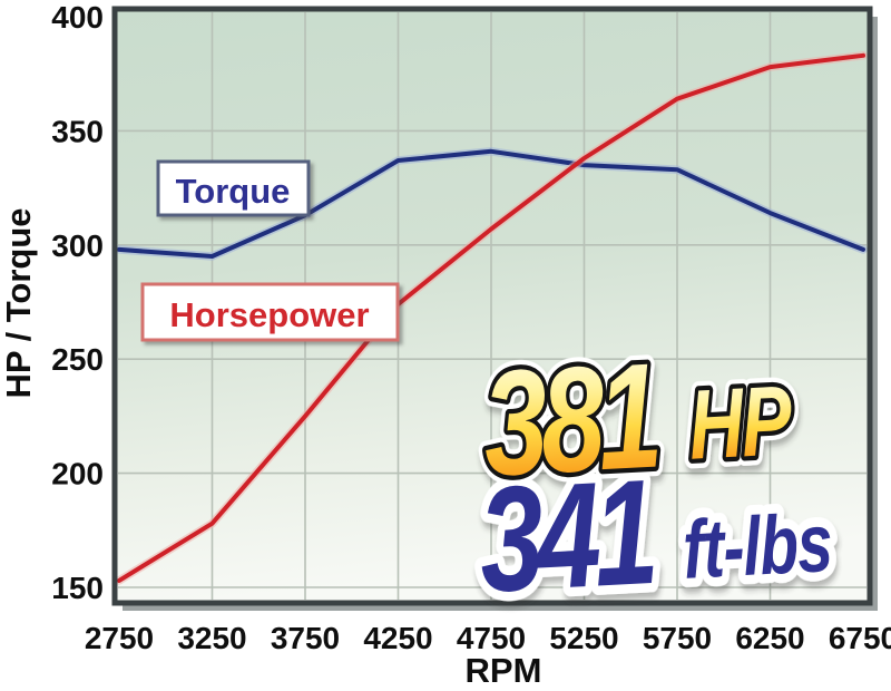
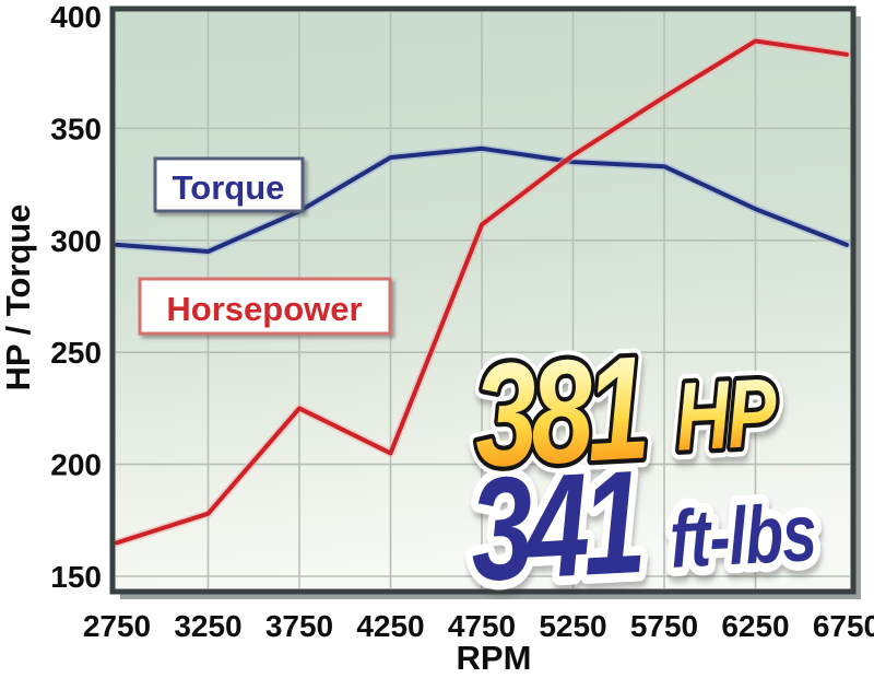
Horsepower/2750: 153 -> 165
Horsepower/4250: 274 -> 205
Horsepower/6250: 378 -> 389
